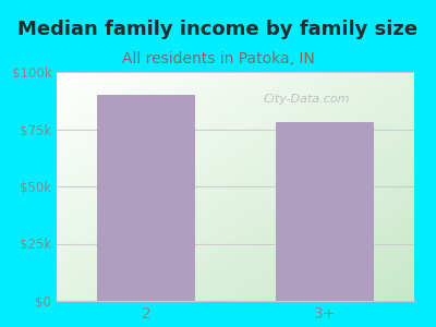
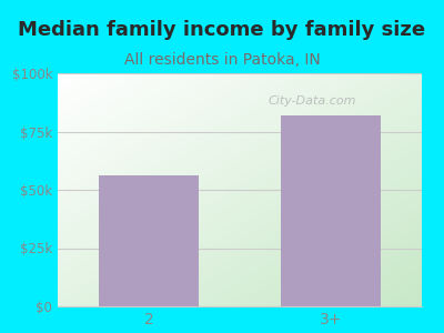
2: $90k -> $56k
3+: $78k -> $82k
